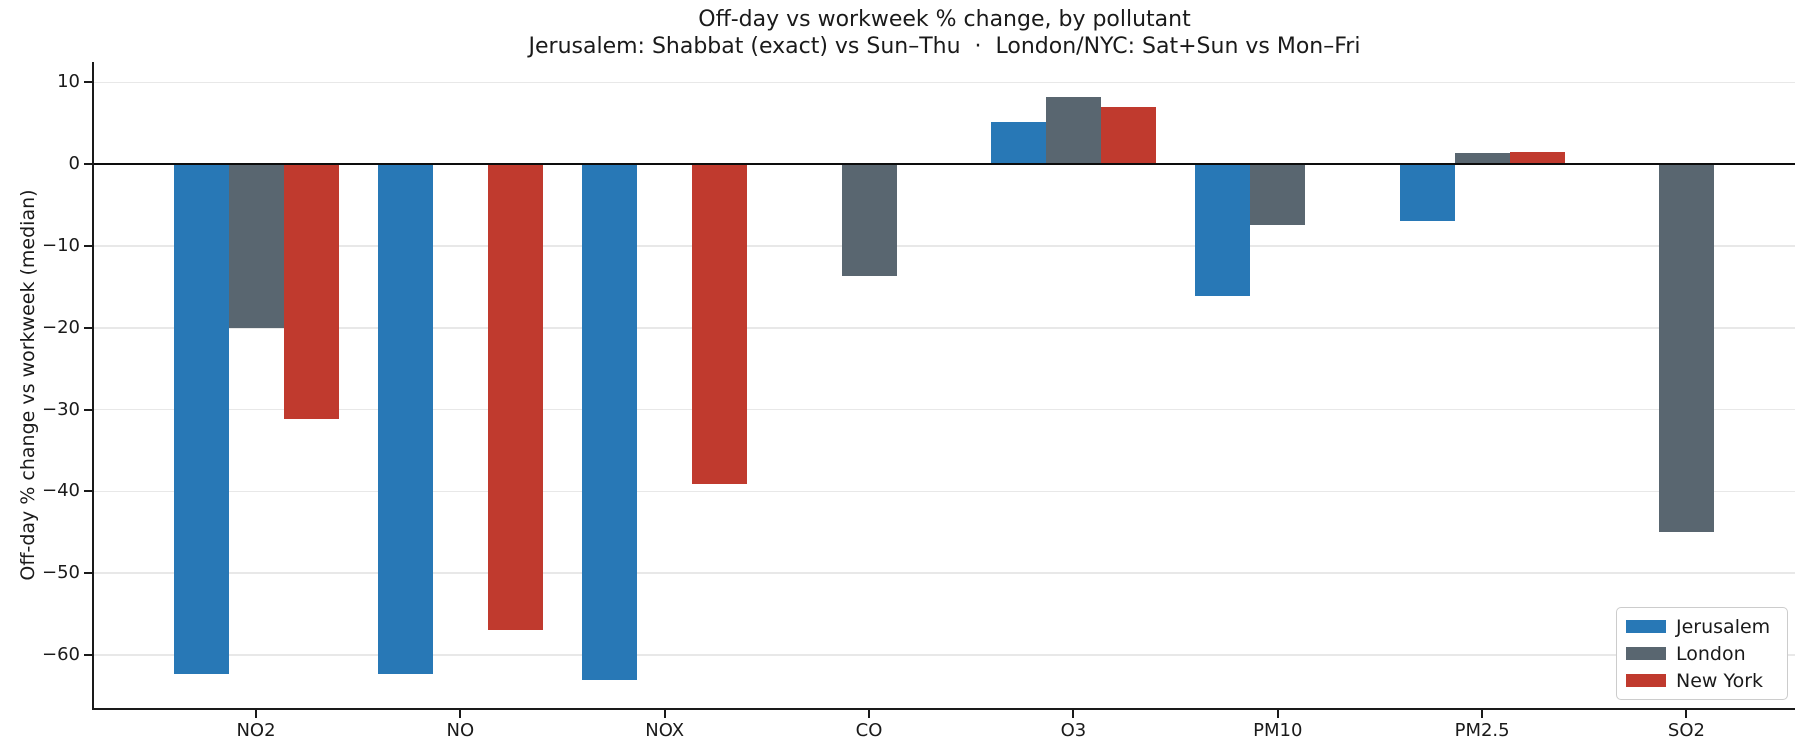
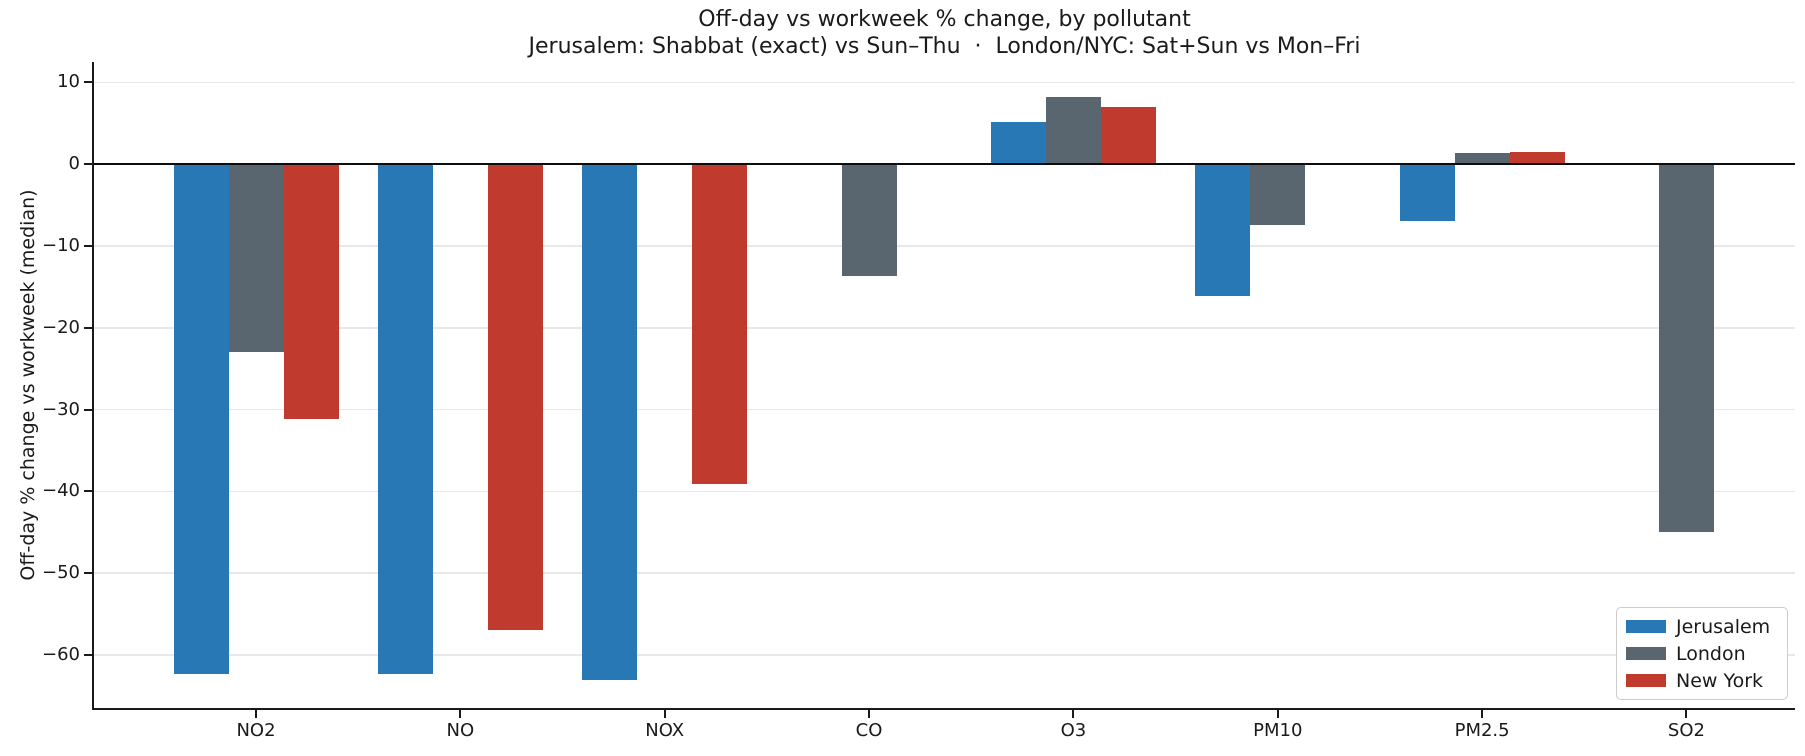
London/NO2: -20 -> -23
